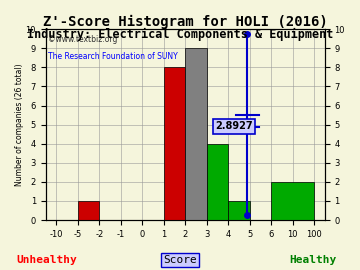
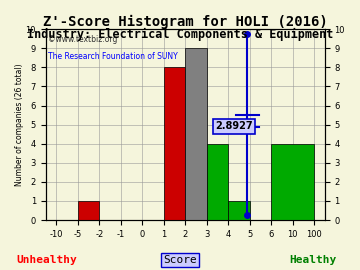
10: 2 -> 4
